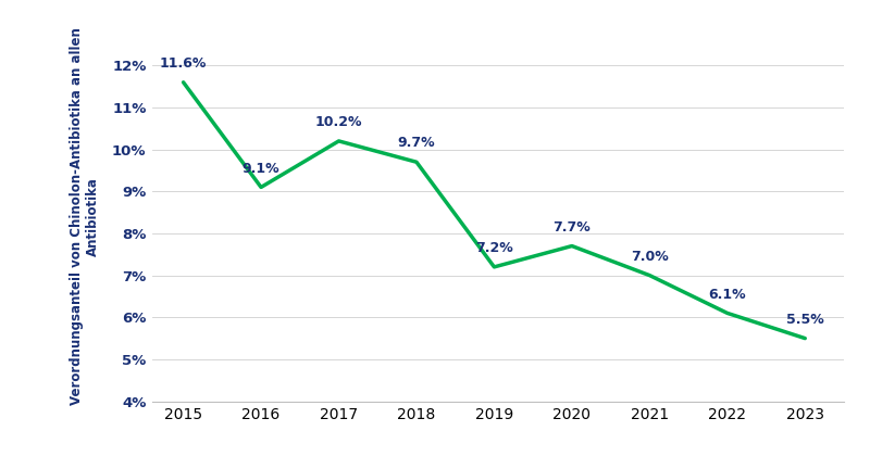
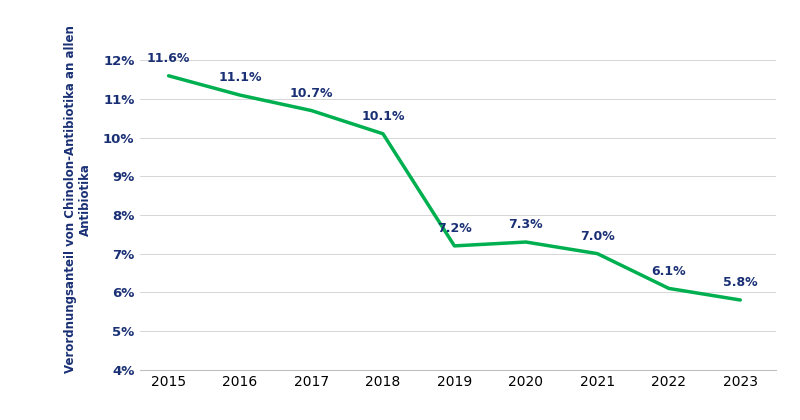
2016: 9.1% -> 11.1%
2017: 10.2% -> 10.7%
2018: 9.7% -> 10.1%
2020: 7.7% -> 7.3%
2023: 5.5% -> 5.8%
